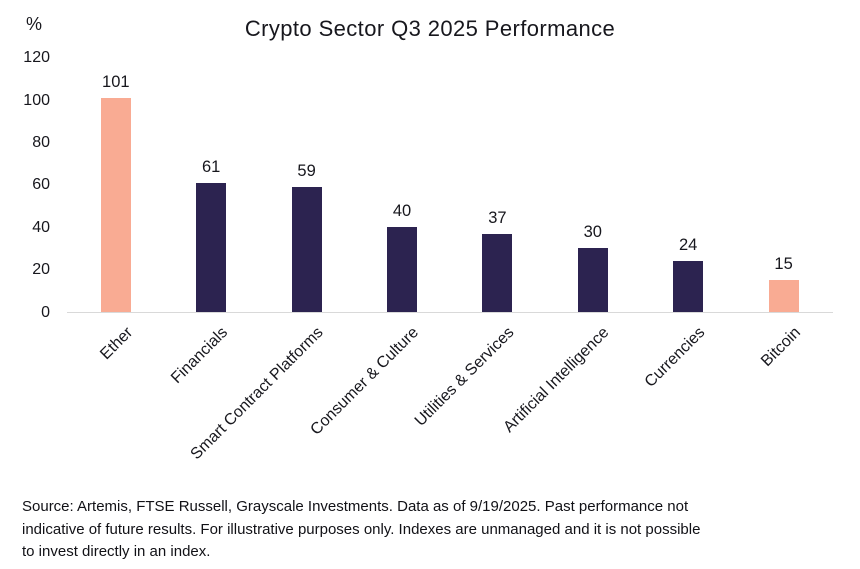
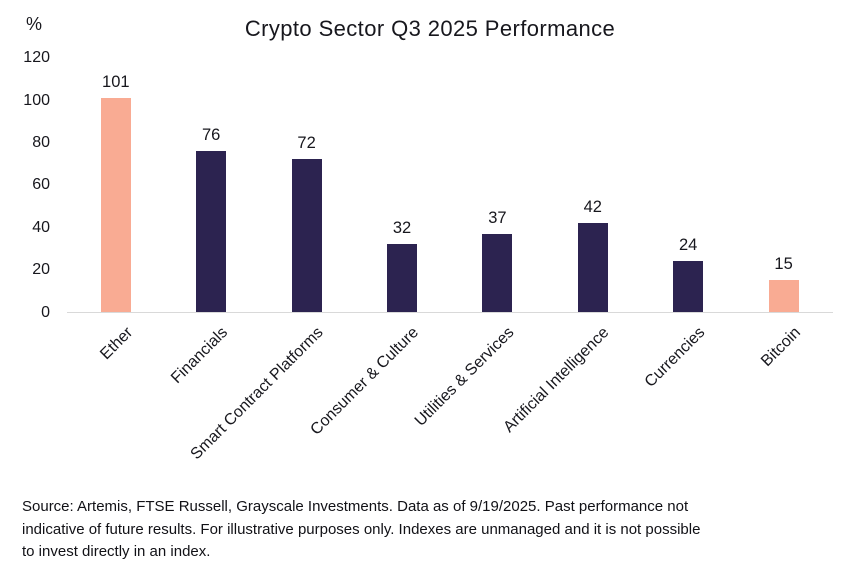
Financials: 61 -> 76
Smart Contract Platforms: 59 -> 72
Consumer & Culture: 40 -> 32
Artificial Intelligence: 30 -> 42
